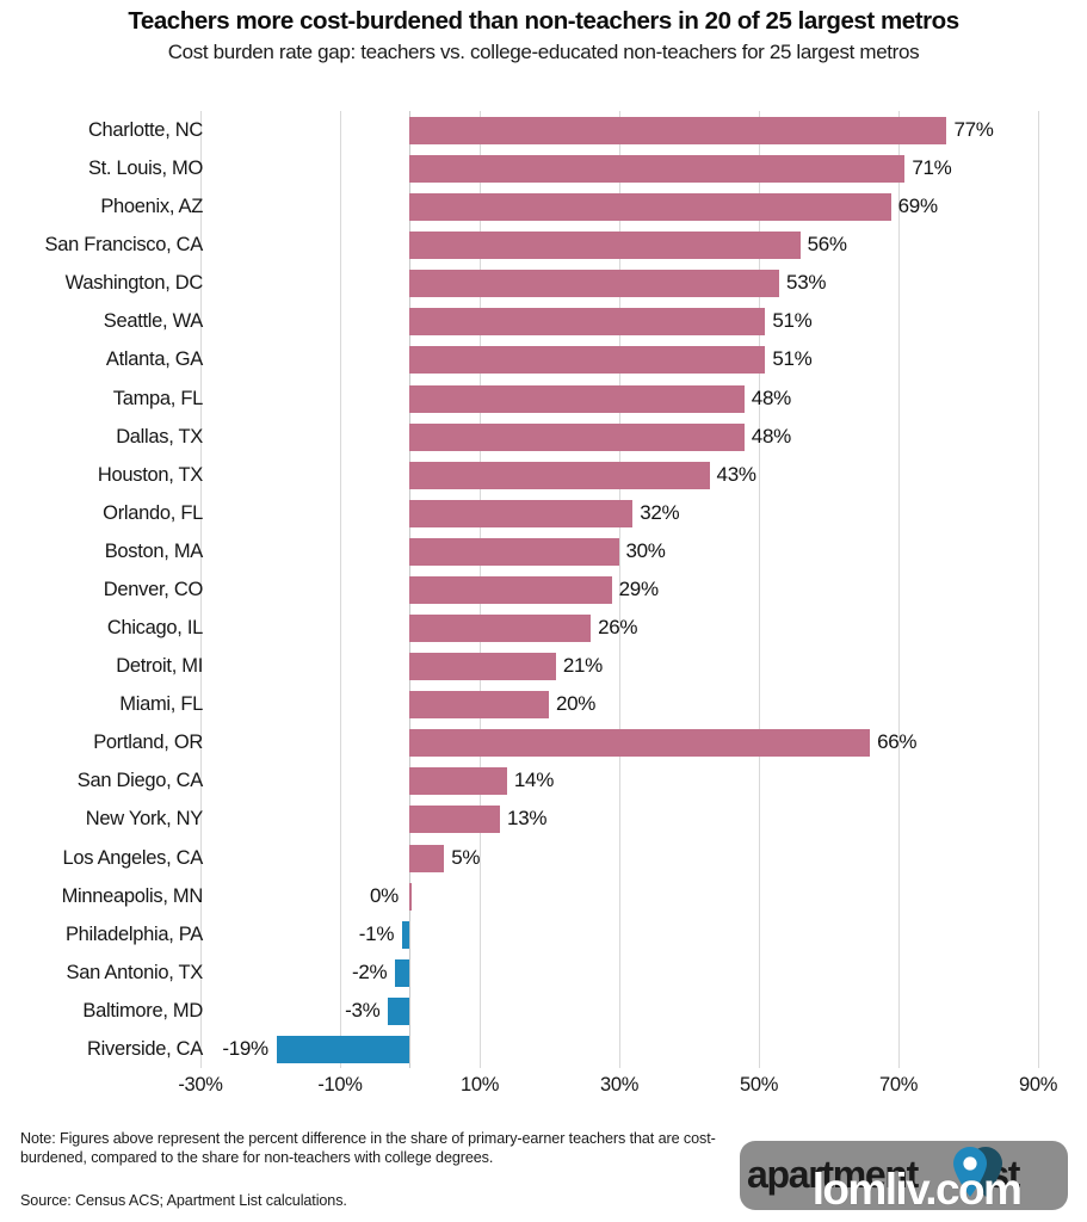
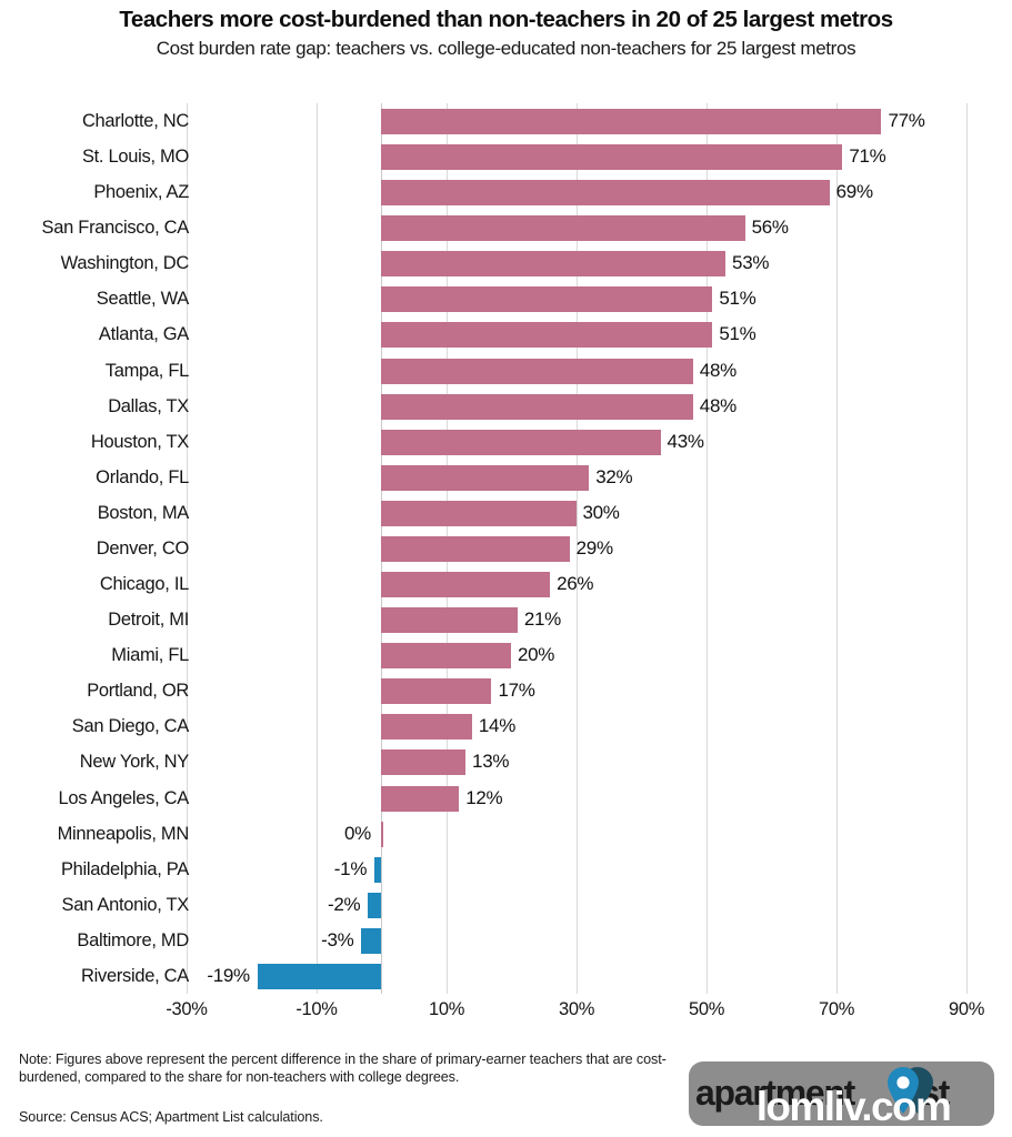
Portland, OR: 66% -> 17%
Los Angeles, CA: 5% -> 12%
